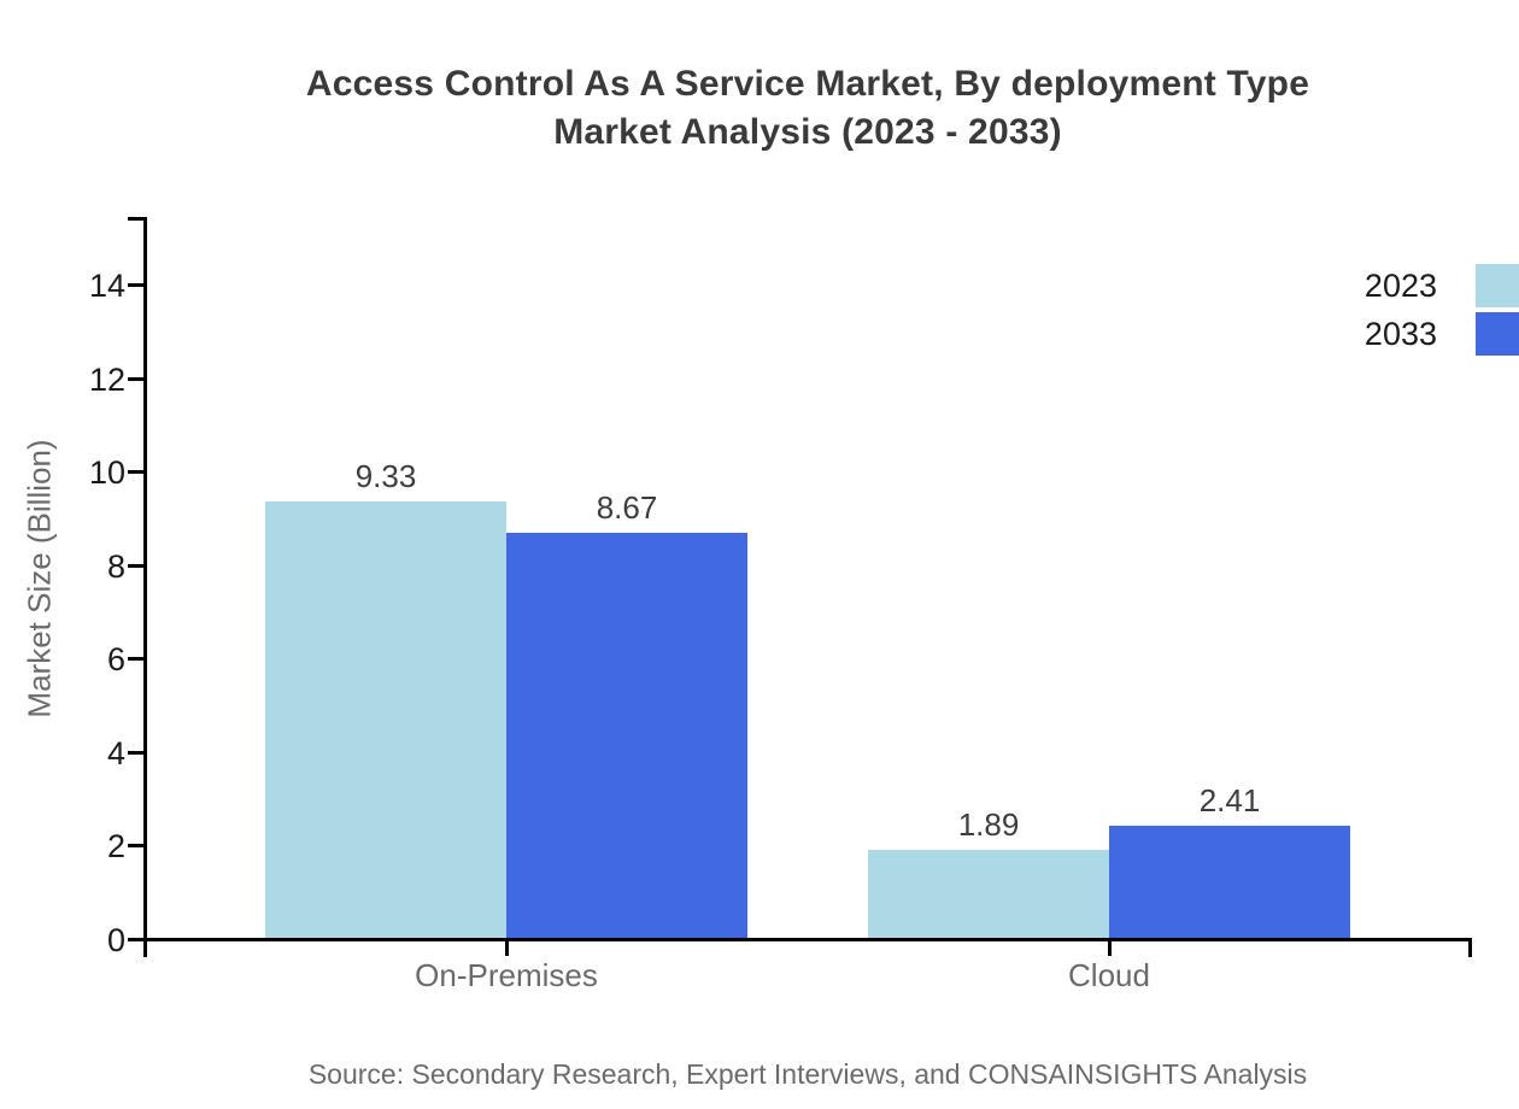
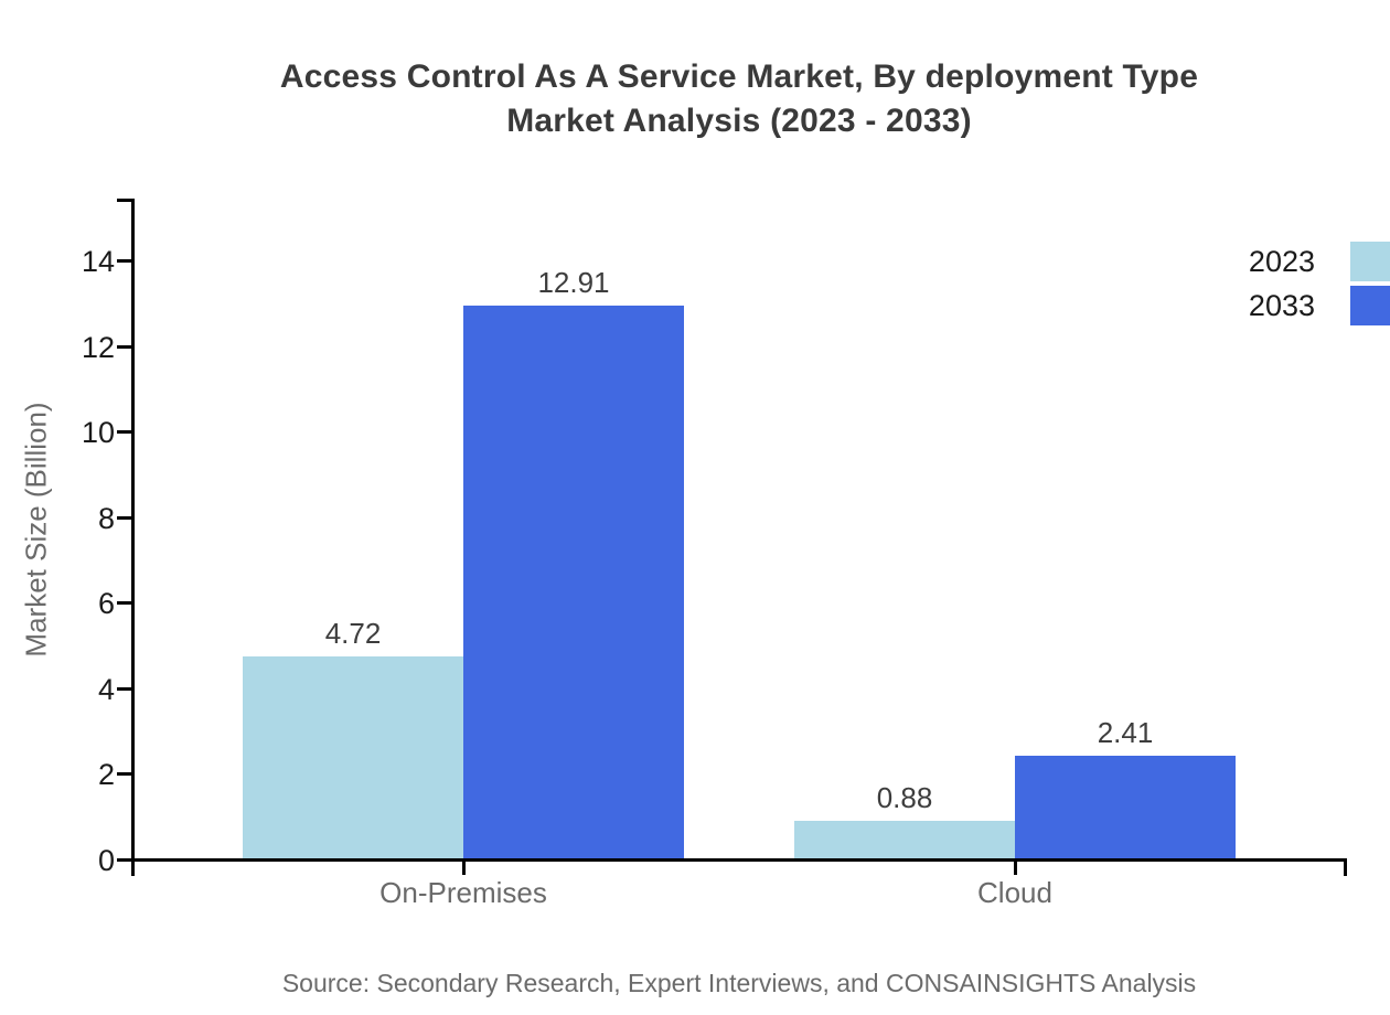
2023/On-Premises: 9.33 -> 4.72
2033/On-Premises: 8.67 -> 12.91
2023/Cloud: 1.89 -> 0.88
